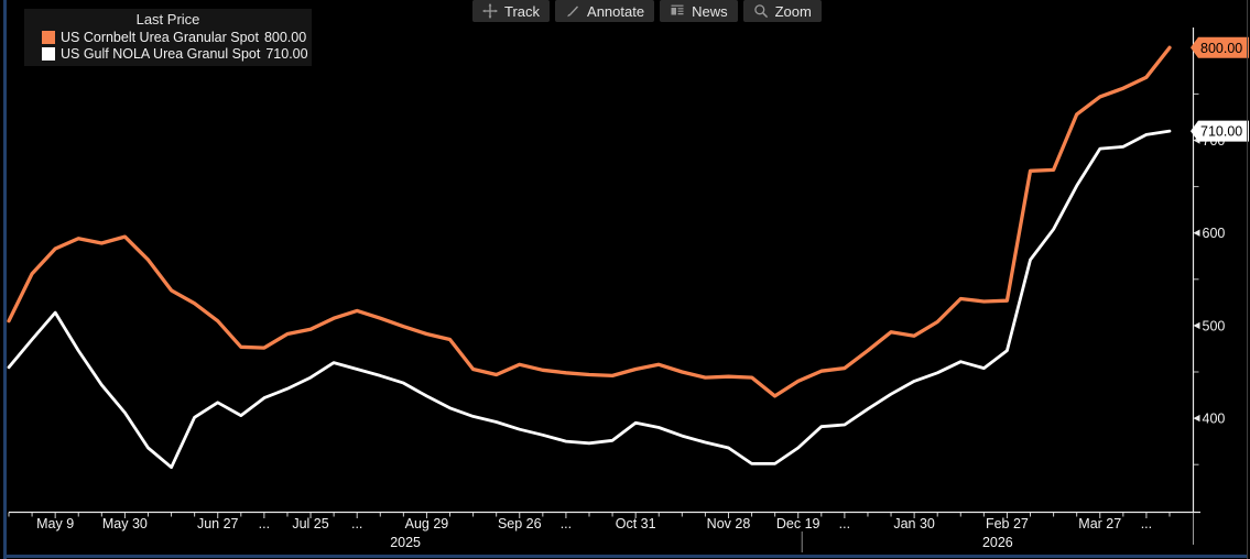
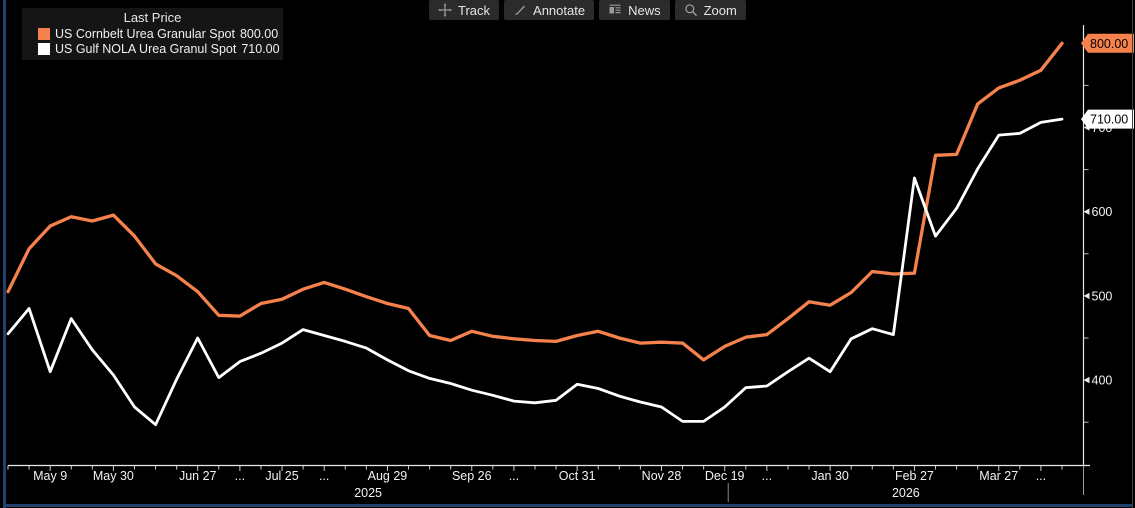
US Gulf NOLA Urea Granul Spot/May 9: 510 -> 410
US Gulf NOLA Urea Granul Spot/Jun 27: 420 -> 450
US Gulf NOLA Urea Granul Spot/Jan 30: 440 -> 410
US Gulf NOLA Urea Granul Spot/Feb 27: 470 -> 640
